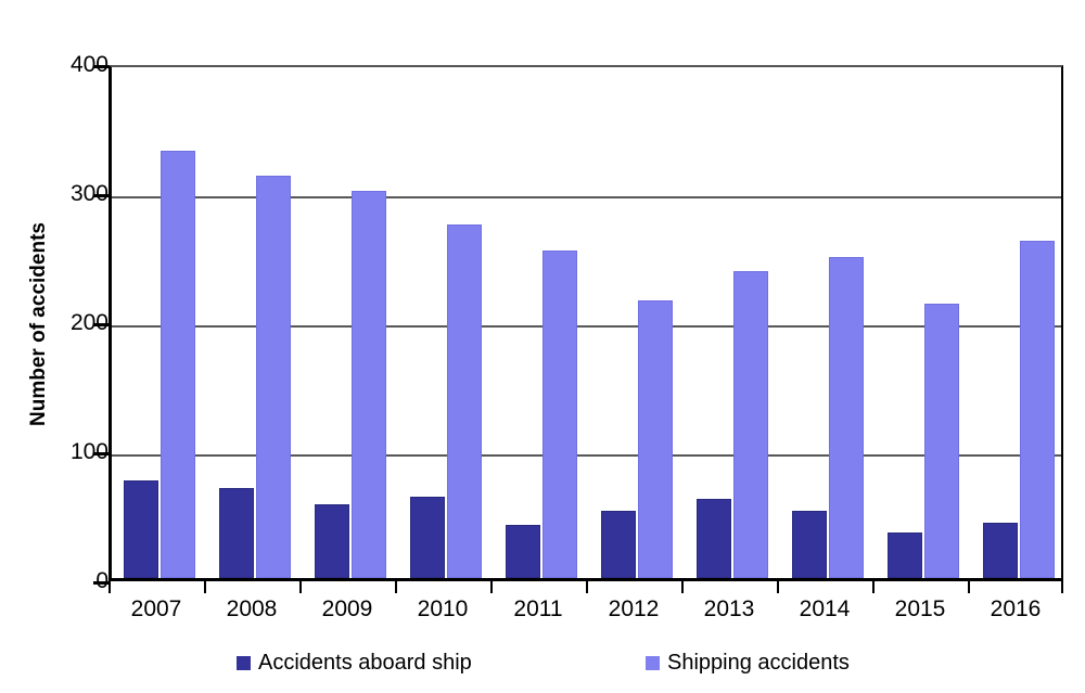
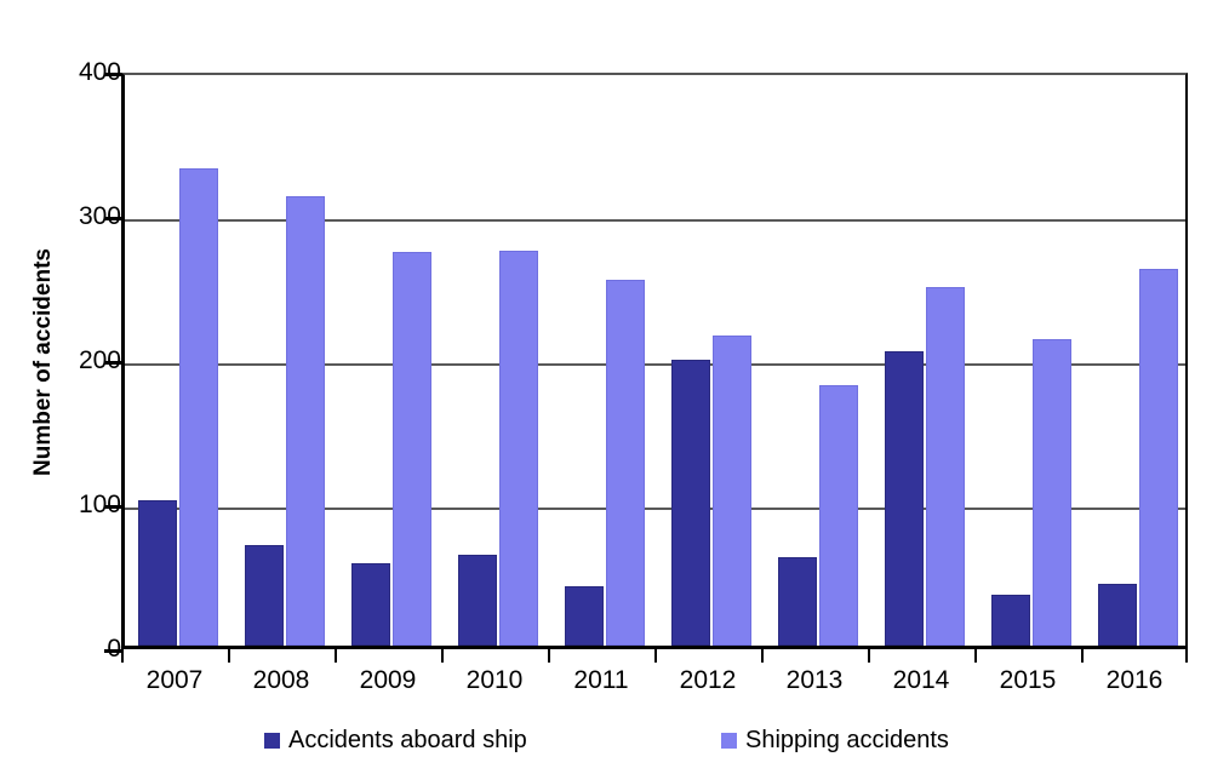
Accidents aboard ship/2007: 76 -> 101
Shipping accidents/2009: 300 -> 273
Accidents aboard ship/2012: 52 -> 198
Shipping accidents/2013: 238 -> 181
Accidents aboard ship/2014: 52 -> 204
